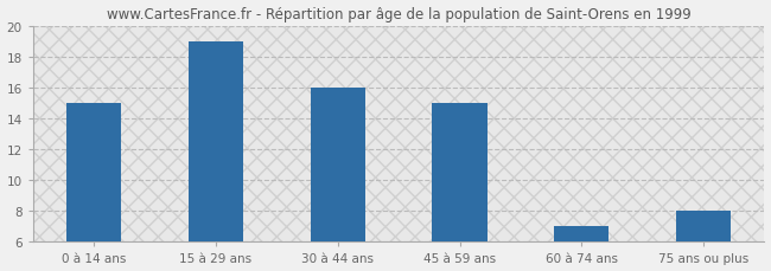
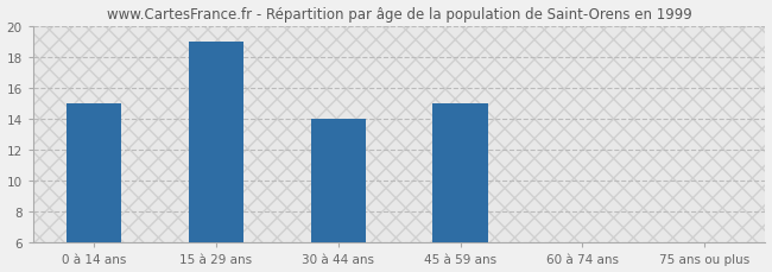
30 à 44 ans: 16 -> 14
60 à 74 ans: 7 -> 6
75 ans ou plus: 8 -> 6
